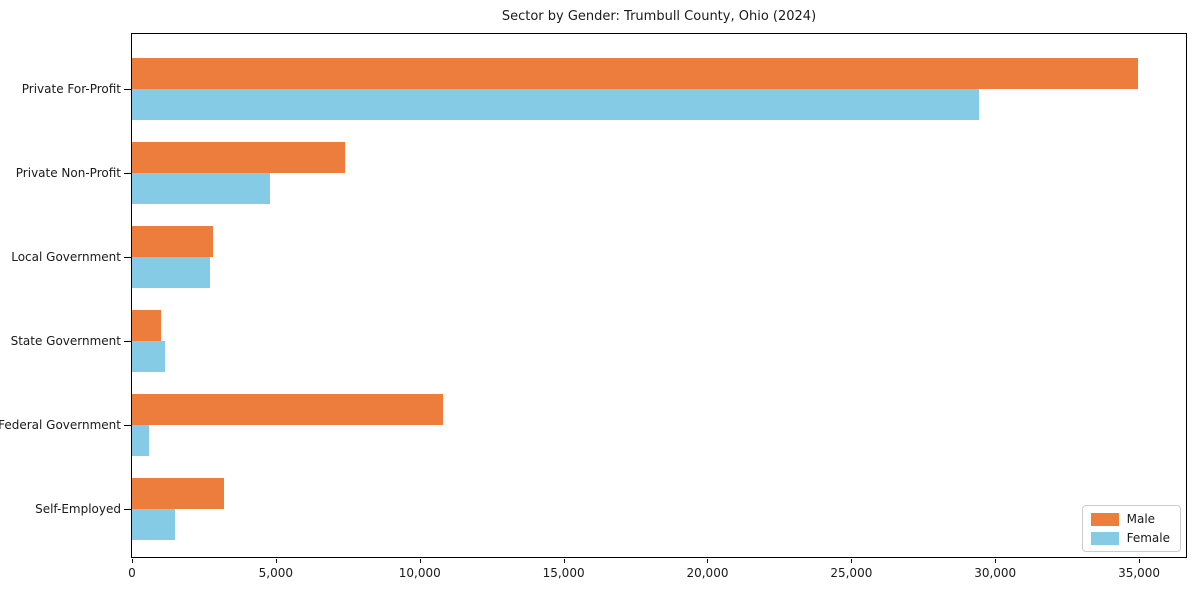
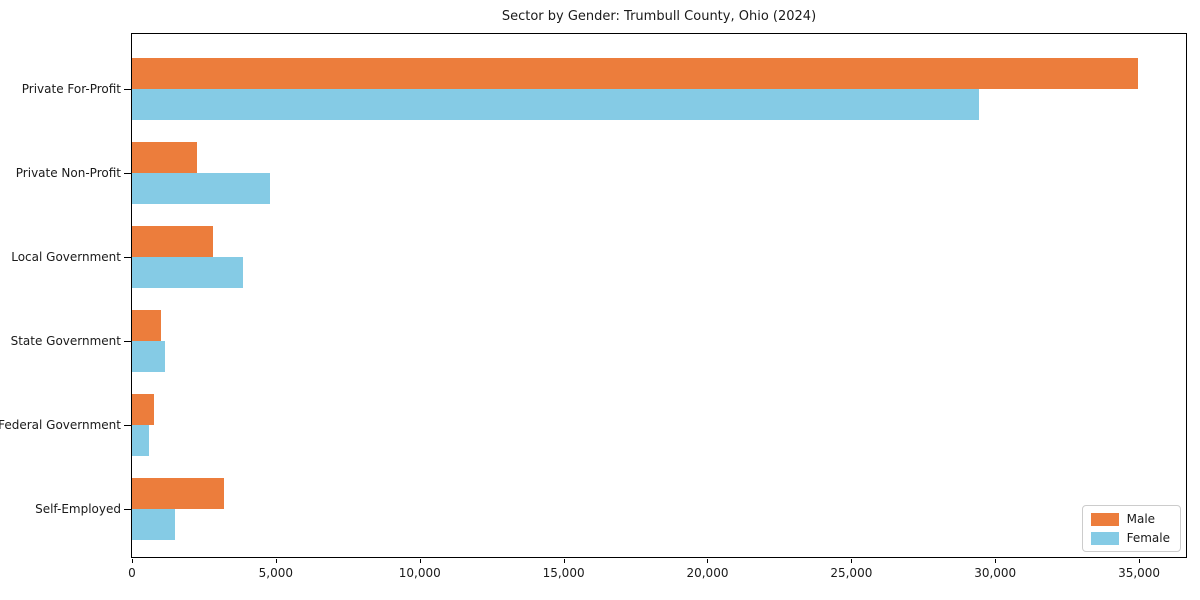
Male/Private Non-Profit: 7400 -> 2200
Female/Local Government: 2700 -> 3800
Male/Federal Government: 10800 -> 800
